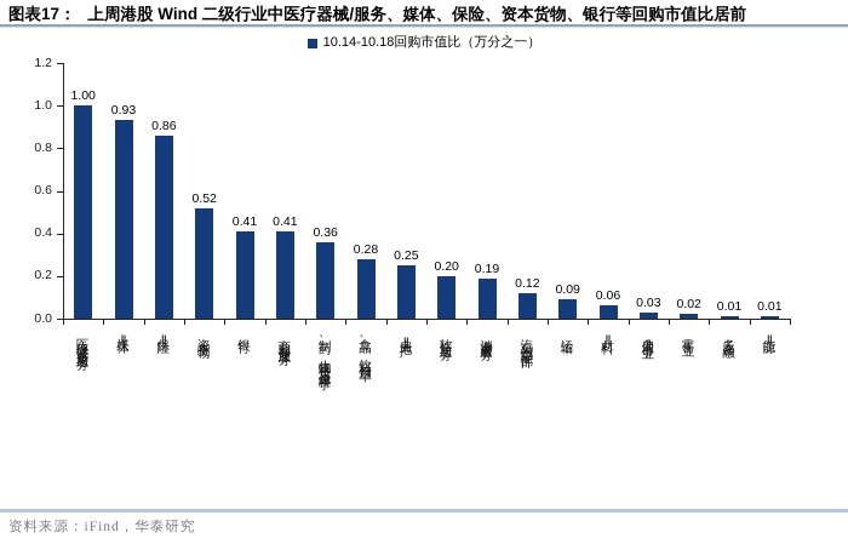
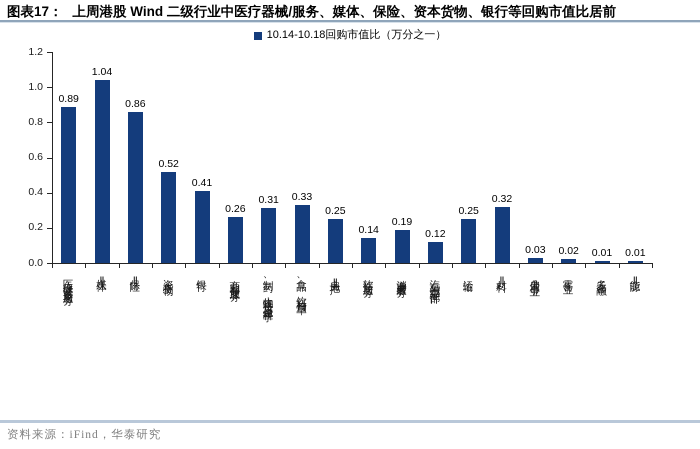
医疗保健设备与服务: 1.00 -> 0.89
媒体Ⅱ: 0.93 -> 1.04
商业和专业服务: 0.41 -> 0.26
制药、生物科技与生命科学: 0.36 -> 0.31
食品、饮料与烟草: 0.28 -> 0.33
软件与服务: 0.20 -> 0.14
运输: 0.09 -> 0.25
材料Ⅱ: 0.06 -> 0.32
